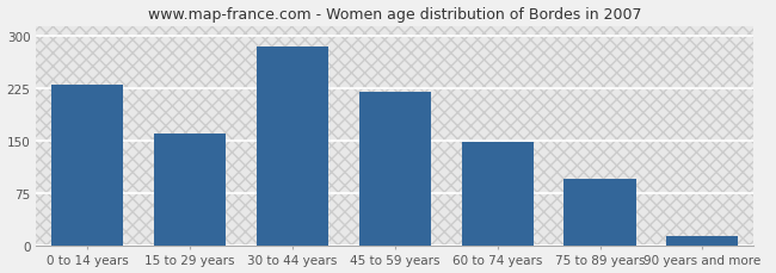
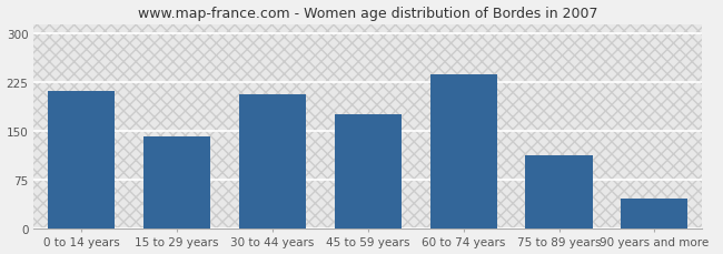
0 to 14 years: 230 -> 212
15 to 29 years: 160 -> 142
30 to 44 years: 285 -> 206
45 to 59 years: 220 -> 176
60 to 74 years: 148 -> 238
75 to 89 years: 95 -> 112
90 years and more: 13 -> 46
